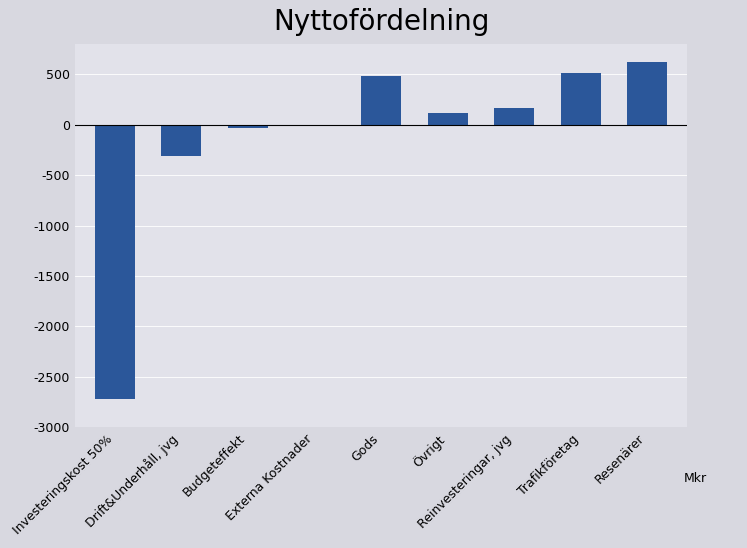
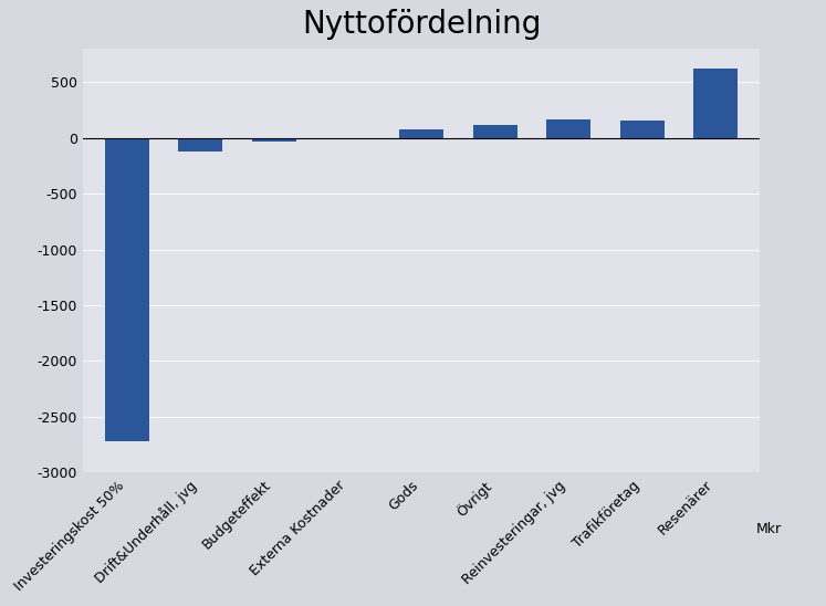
Drift&Underhåll, jvg: -310 -> -120
Gods: 480 -> 80
Trafikföretag: 510 -> 160
